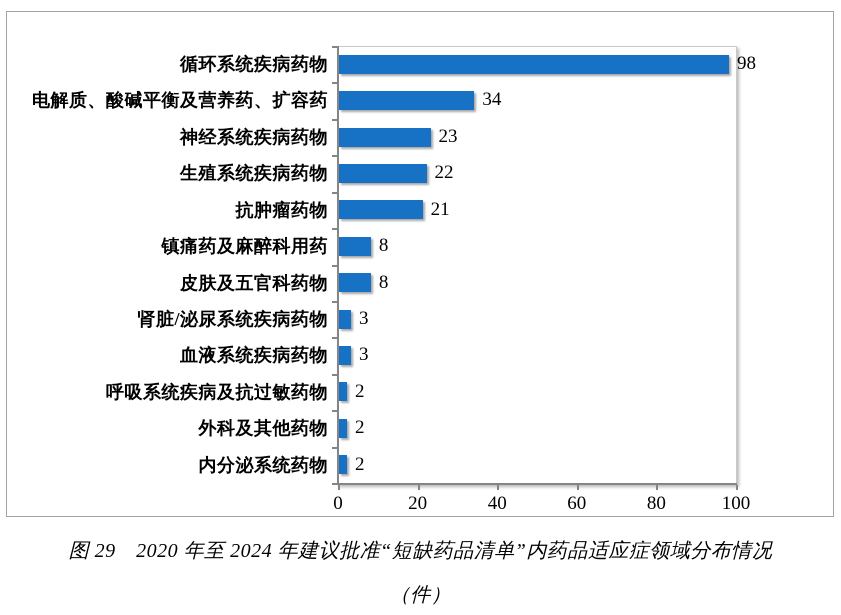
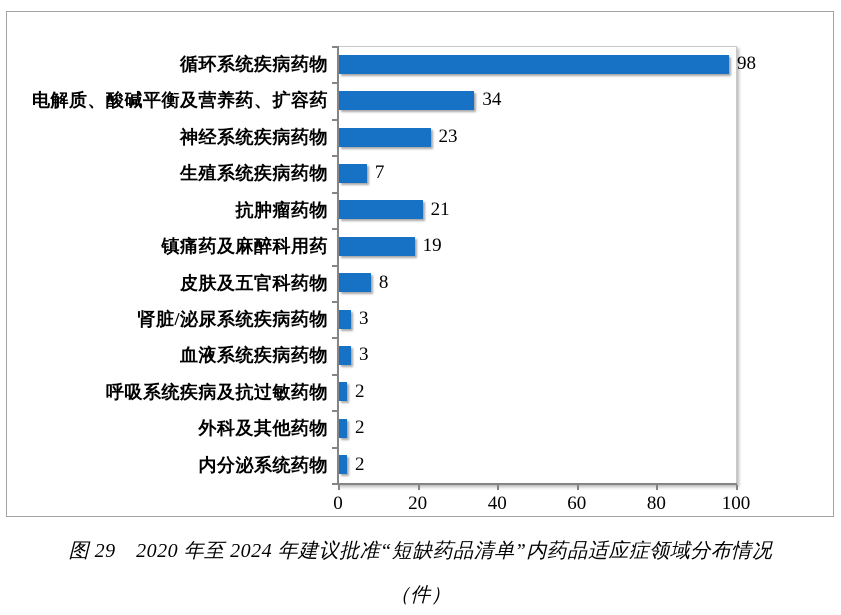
生殖系统疾病药物: 22 -> 7
镇痛药及麻醉科用药: 8 -> 19
